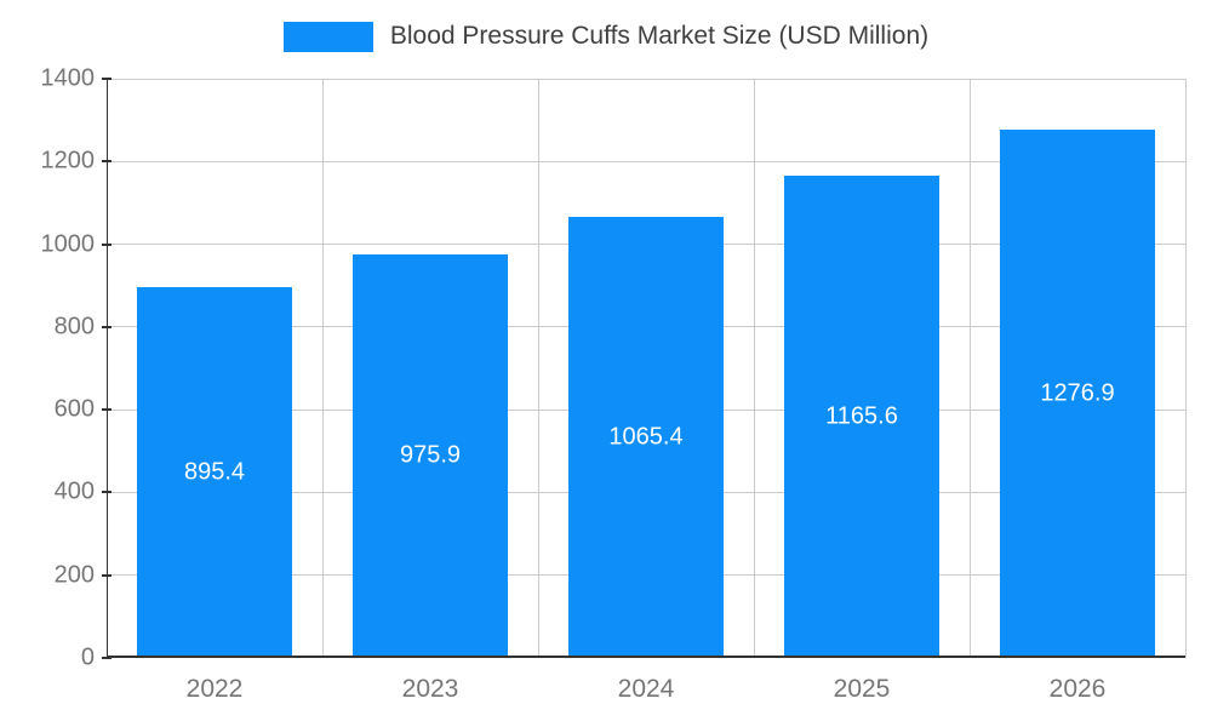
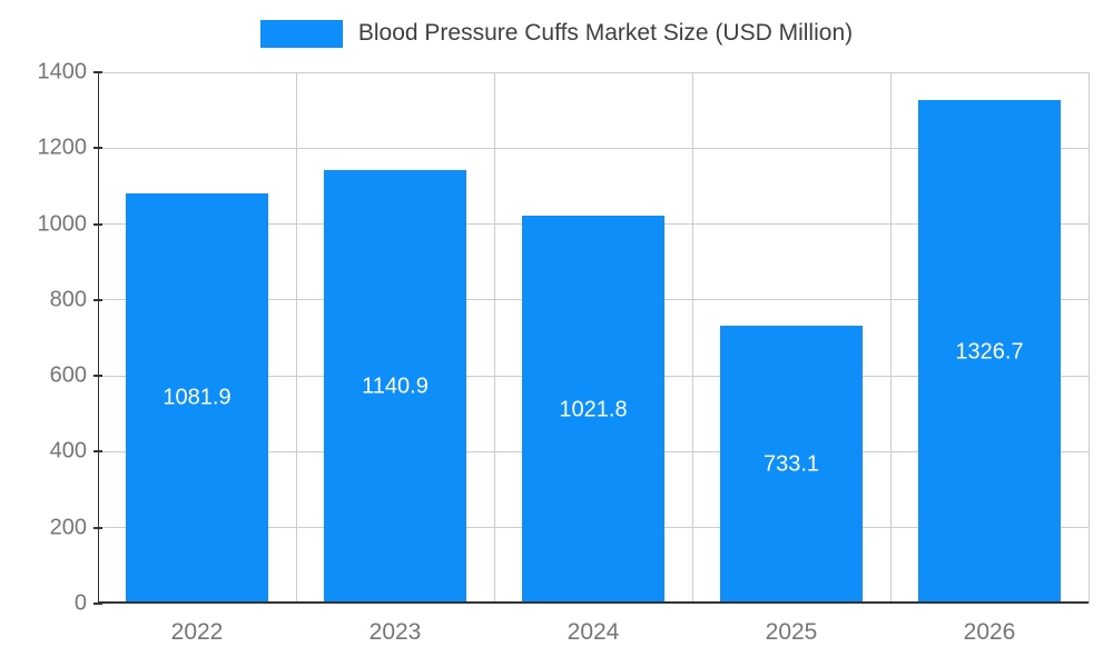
2022: 895.4 -> 1081.9
2023: 975.9 -> 1140.9
2024: 1065.4 -> 1021.8
2025: 1165.6 -> 733.1
2026: 1276.9 -> 1326.7
